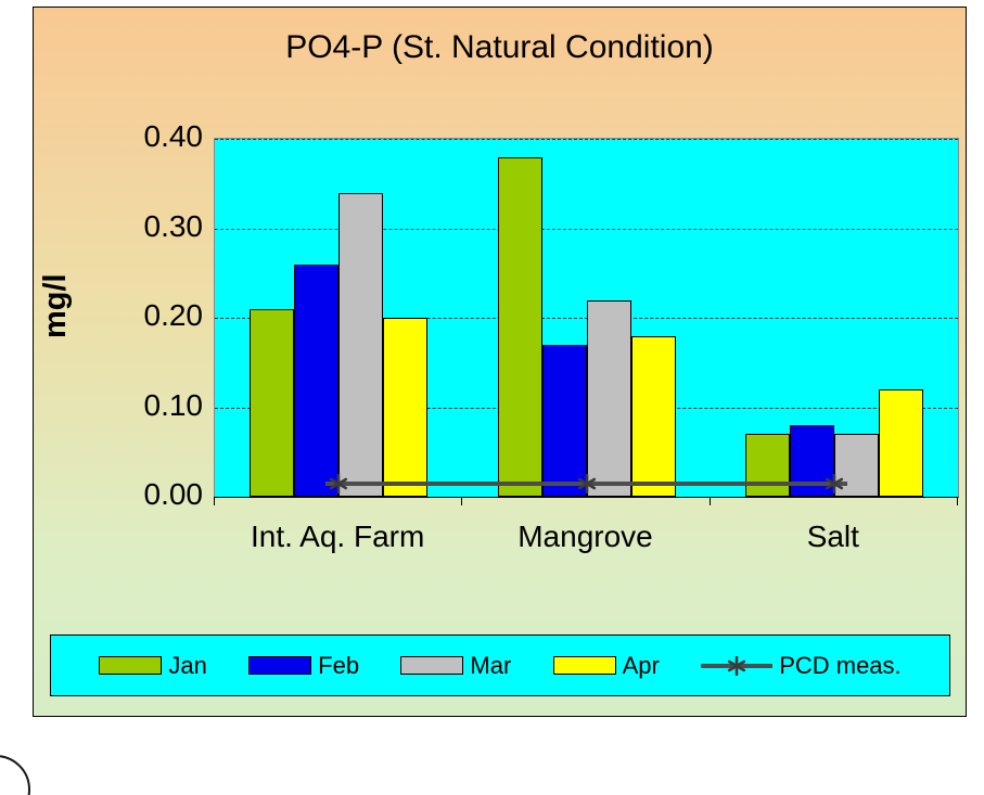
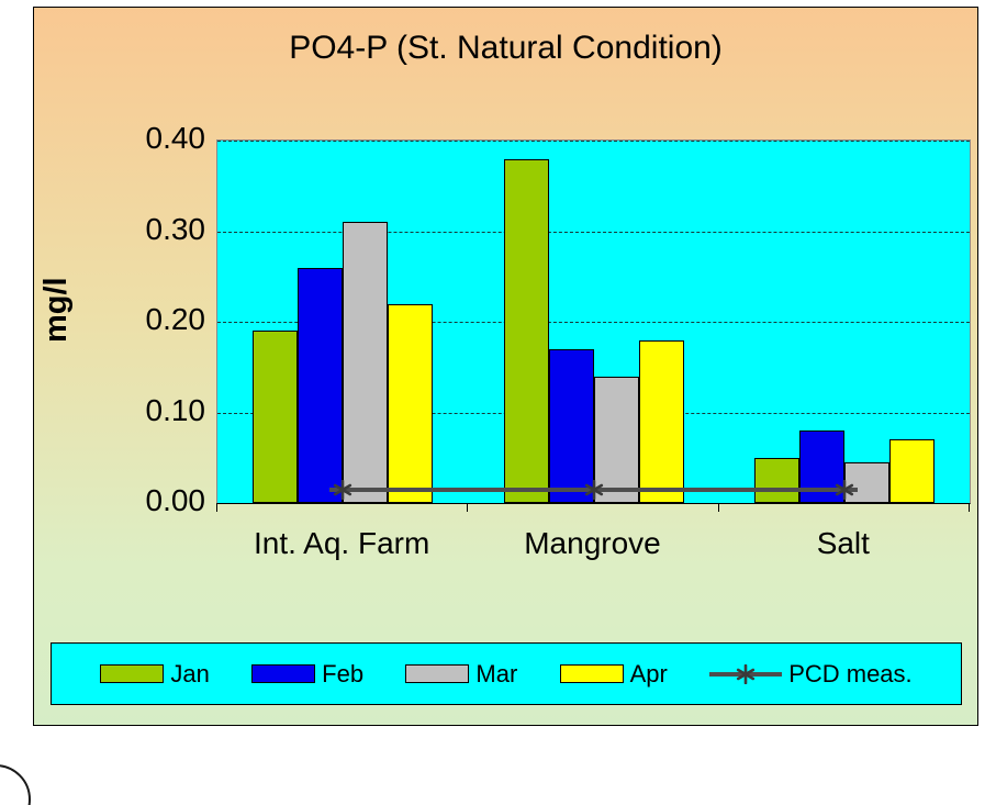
Jan/Int. Aq. Farm: 0.21 -> 0.19
Mar/Int. Aq. Farm: 0.34 -> 0.31
Apr/Int. Aq. Farm: 0.20 -> 0.22
Mar/Mangrove: 0.22 -> 0.14
Jan/Salt: 0.07 -> 0.05
Mar/Salt: 0.07 -> 0.04
Apr/Salt: 0.12 -> 0.07
